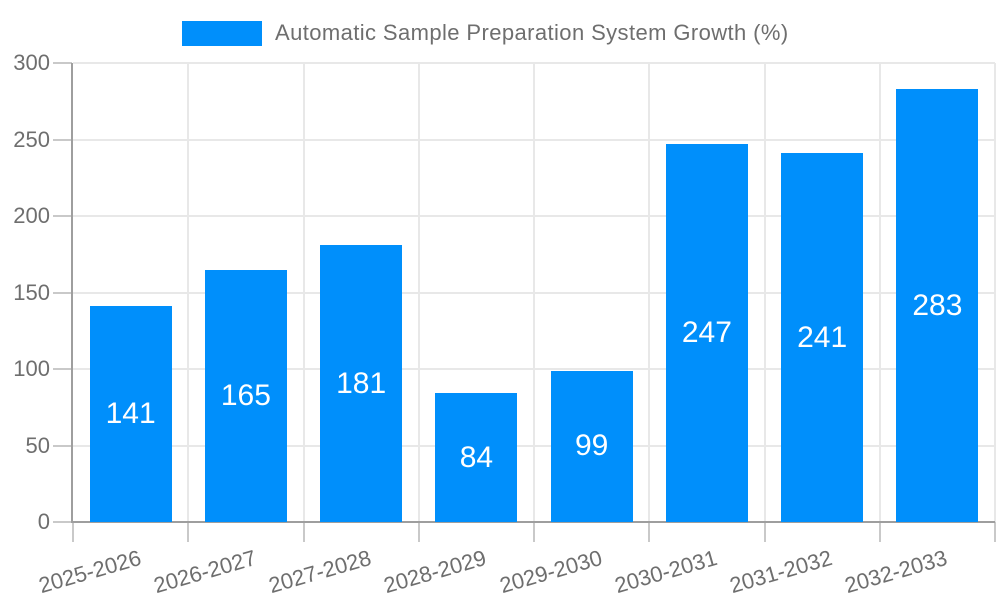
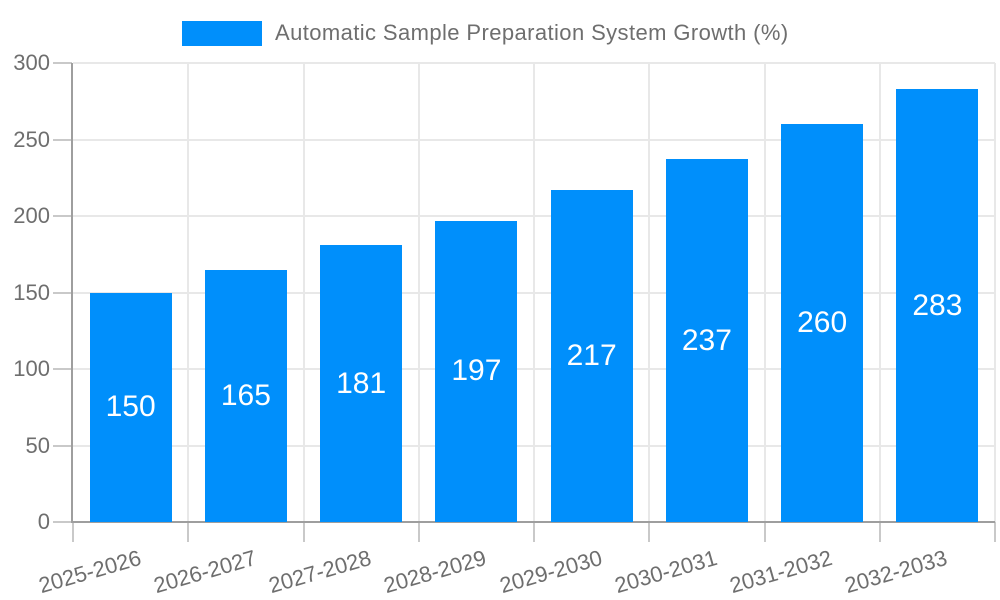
2025-2026: 141 -> 150
2028-2029: 84 -> 197
2029-2030: 99 -> 217
2030-2031: 247 -> 237
2031-2032: 241 -> 260
